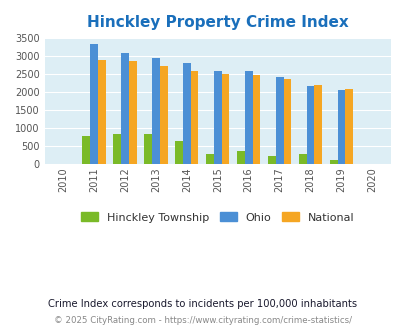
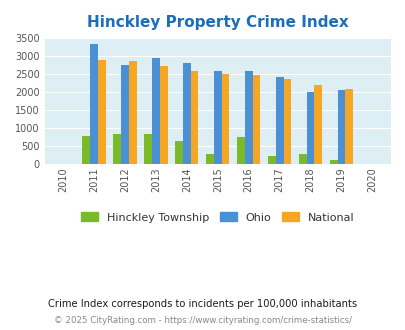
Ohio/2012: 3100 -> 2750
Hinckley Township/2016: 360 -> 750
Ohio/2018: 2170 -> 2000
